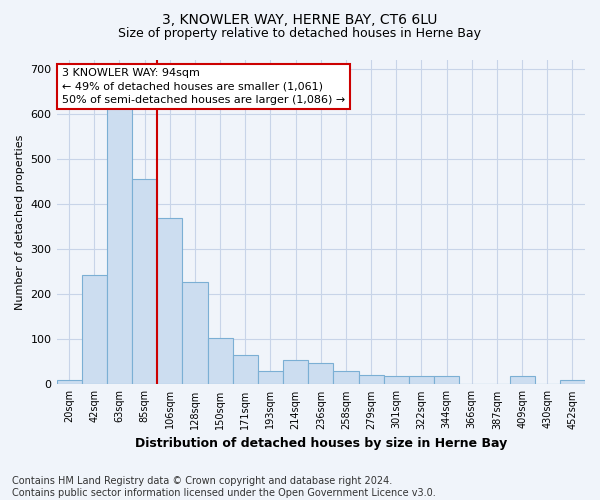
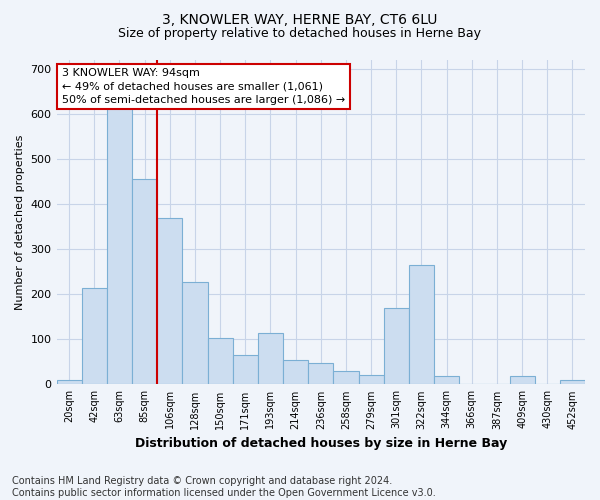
42sqm: 242 -> 215
193sqm: 30 -> 115
301sqm: 18 -> 170
322sqm: 18 -> 265
